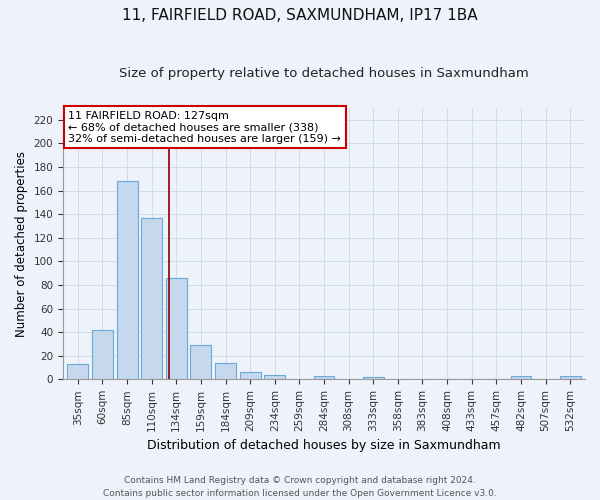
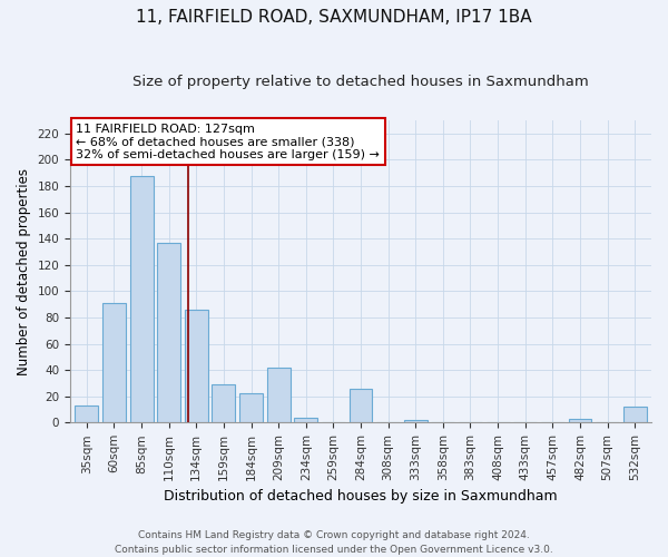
60sqm: 42 -> 91
85sqm: 168 -> 188
184sqm: 14 -> 22
209sqm: 6 -> 42
284sqm: 3 -> 26
532sqm: 3 -> 12
